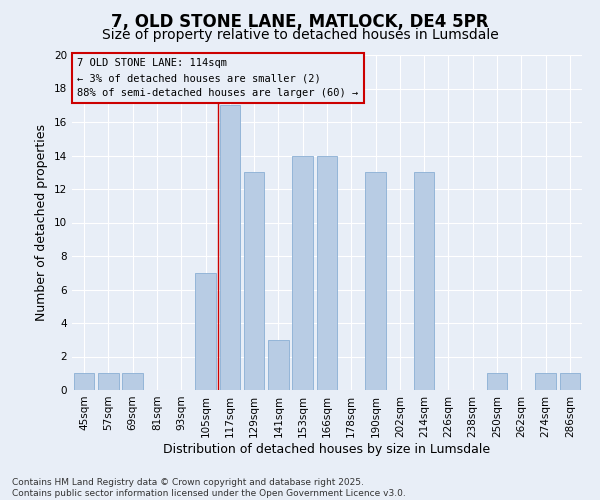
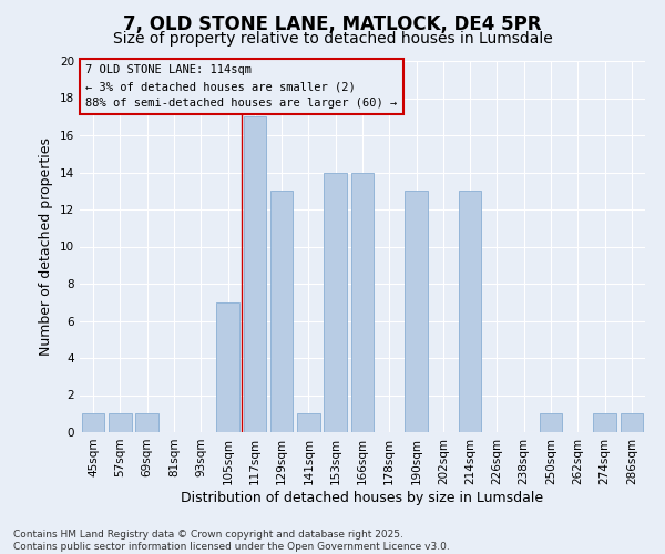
141sqm: 3 -> 1
